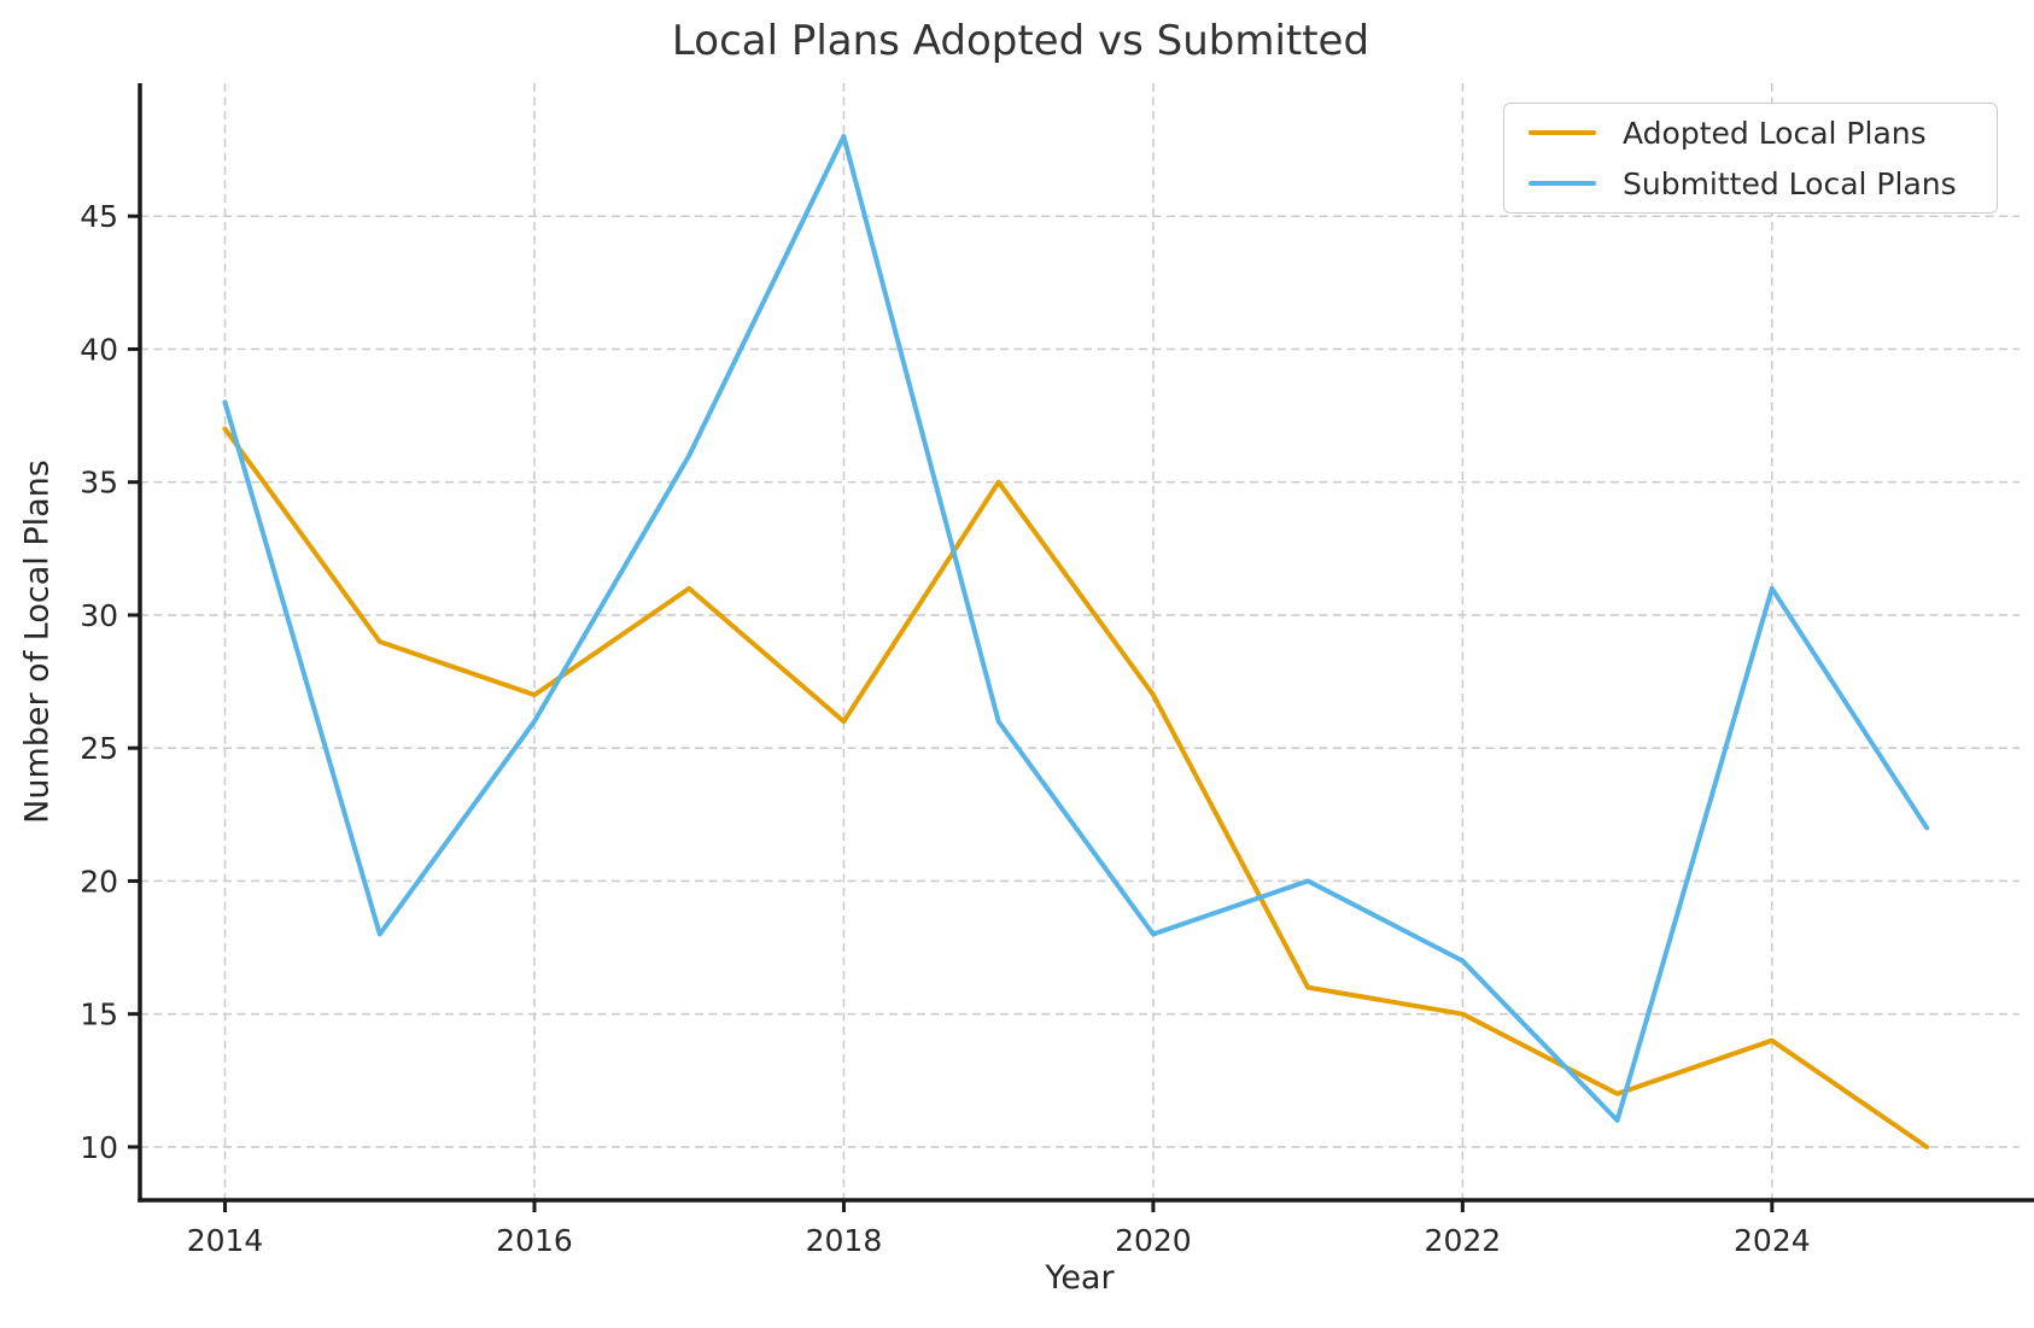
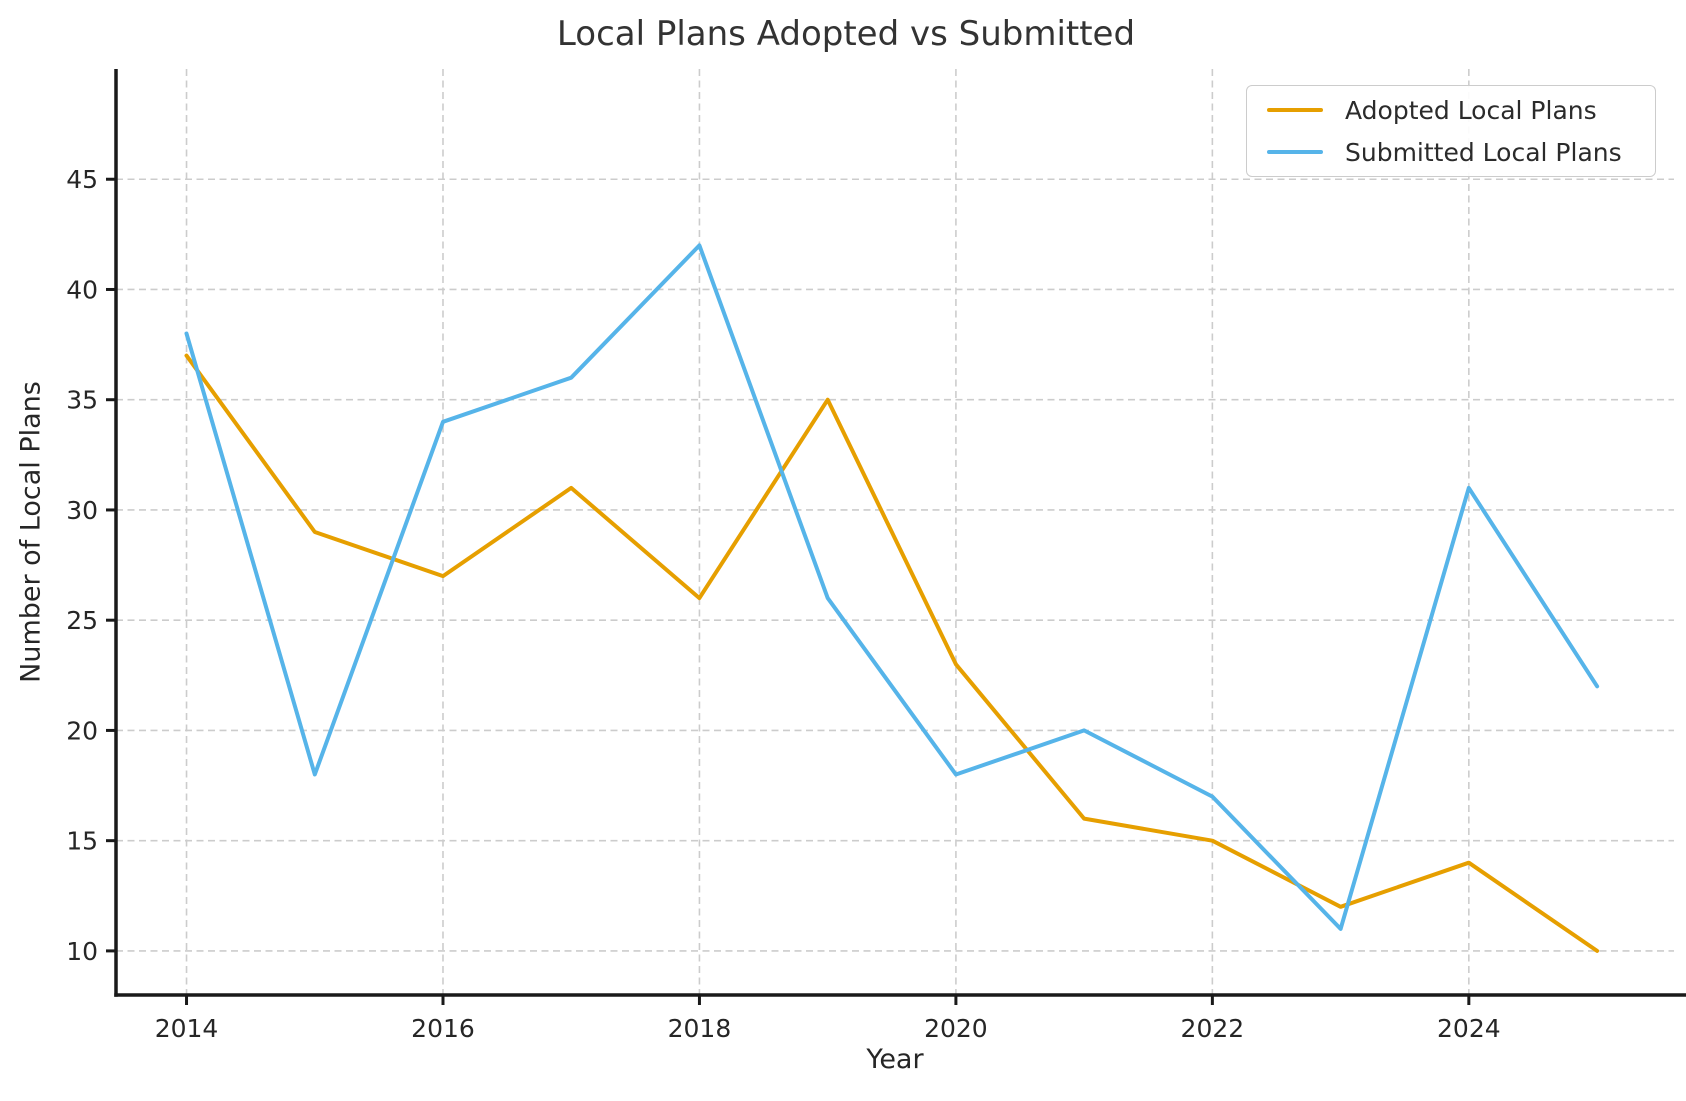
Submitted Local Plans/2016: 26 -> 34
Submitted Local Plans/2018: 48 -> 42
Adopted Local Plans/2020: 27 -> 23
